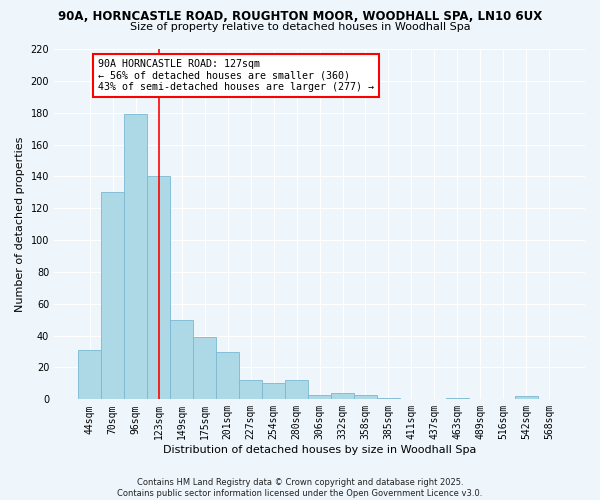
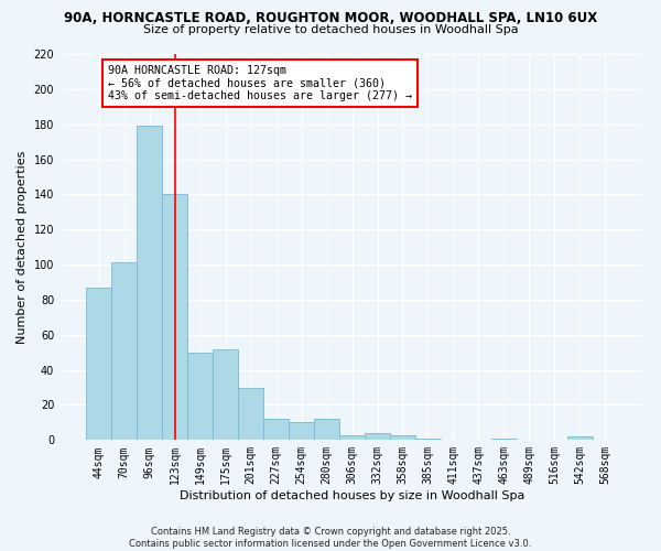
44sqm: 31 -> 87
70sqm: 130 -> 101
175sqm: 39 -> 52
